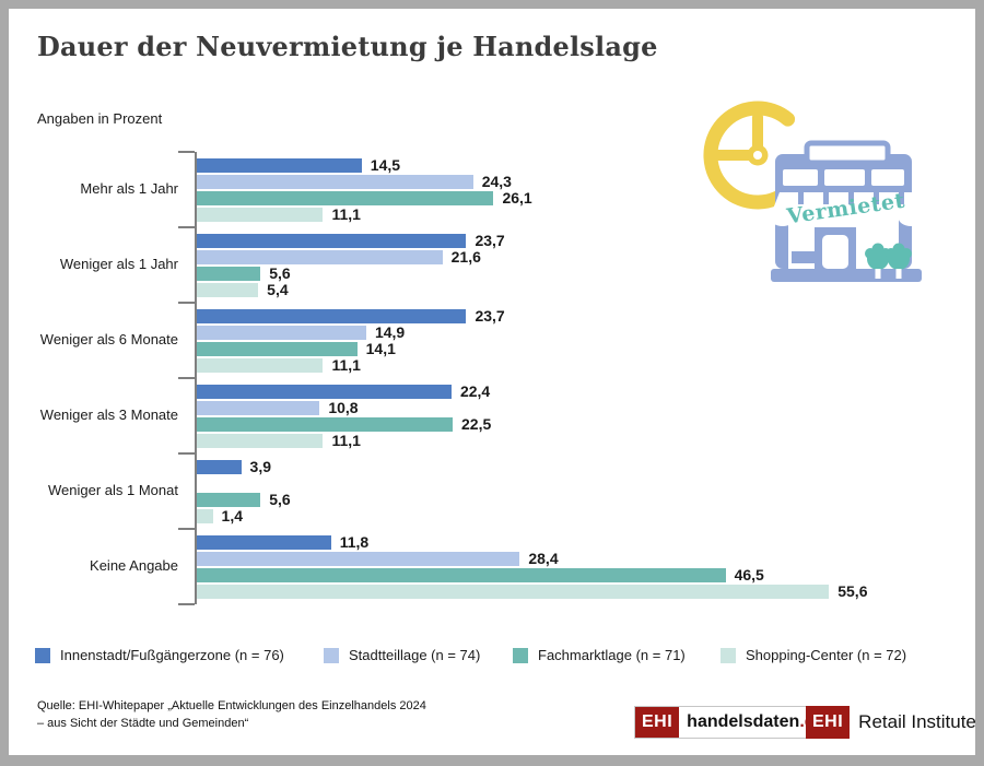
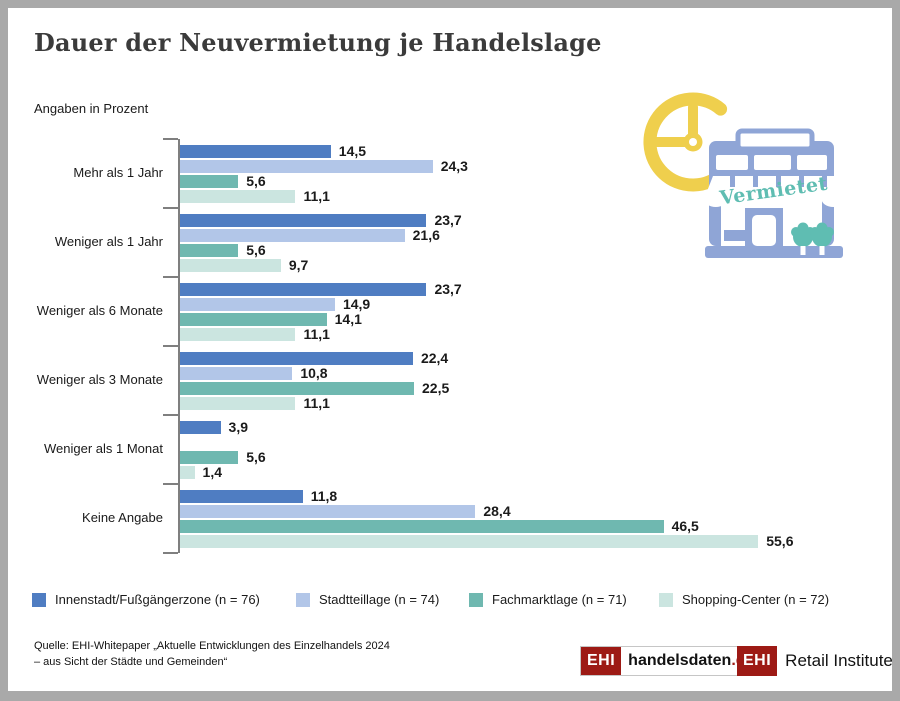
Fachmarktlage (n = 71)/Mehr als 1 Jahr: 26,1 -> 5,6
Shopping-Center (n = 72)/Weniger als 1 Jahr: 5,4 -> 9,7
